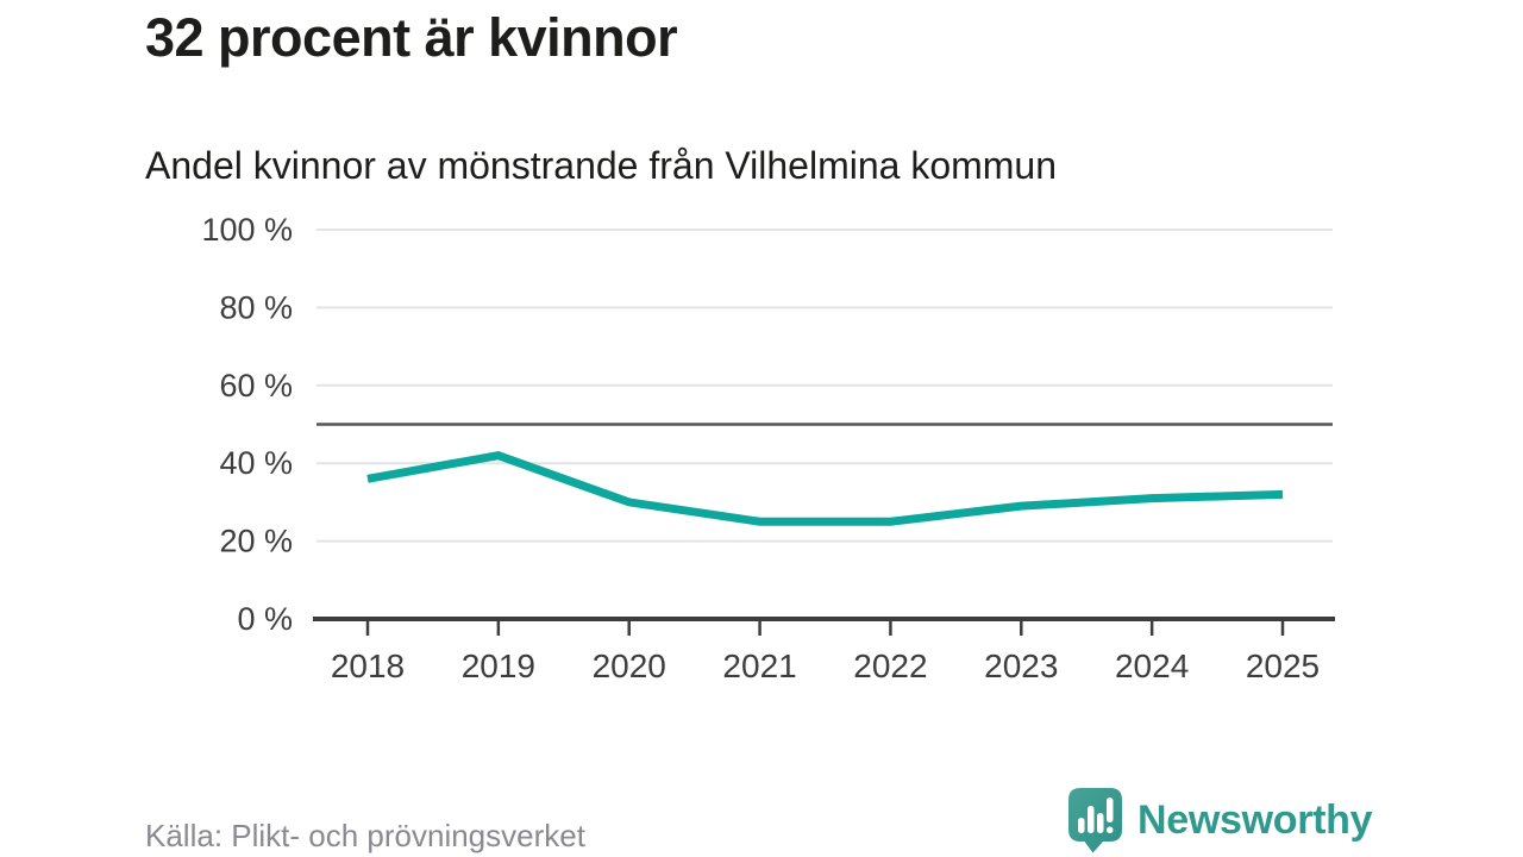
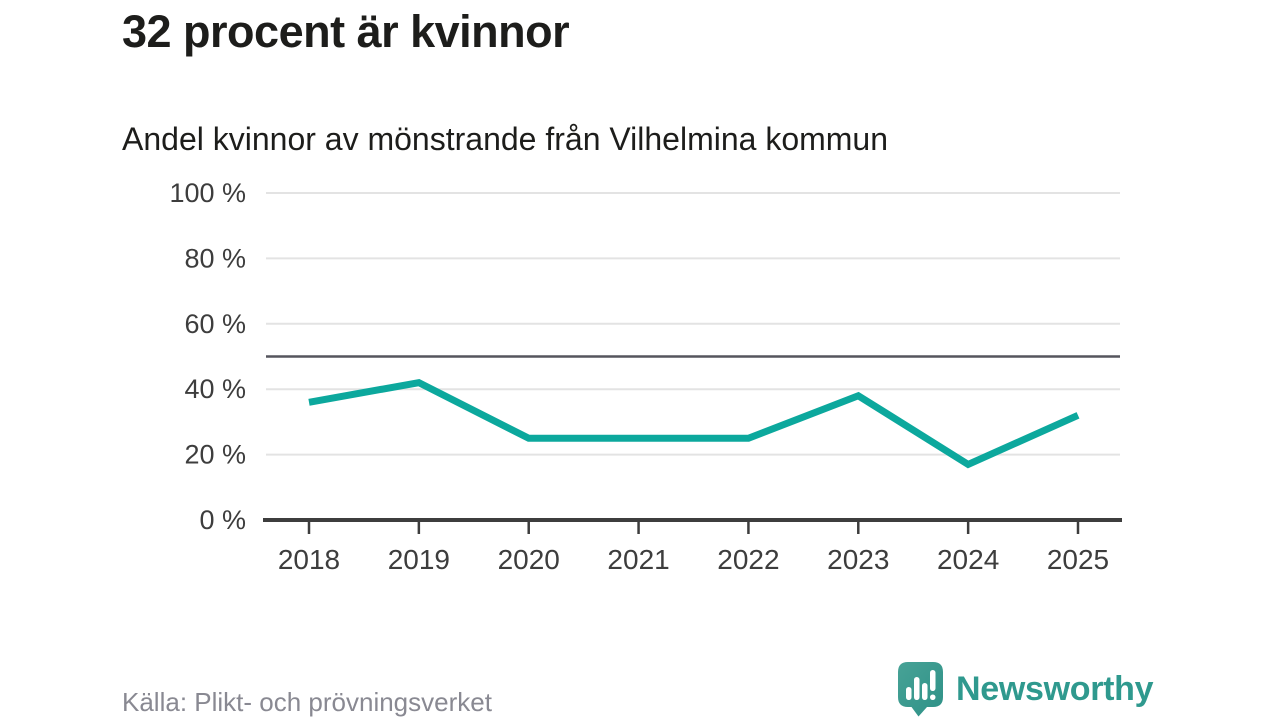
2020: 30% -> 25%
2023: 29% -> 38%
2024: 31% -> 17%
